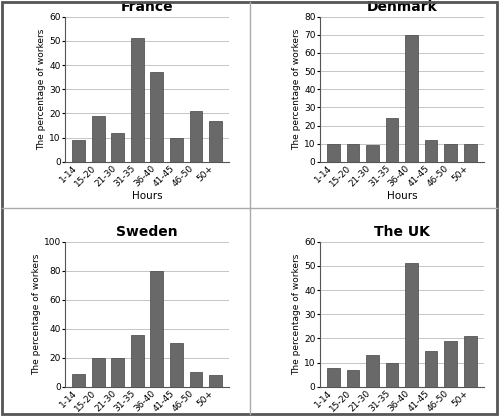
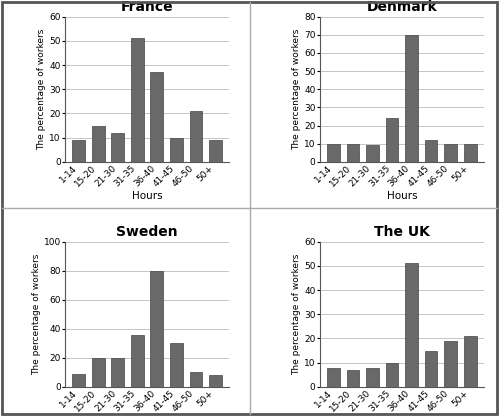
France/15-20: 19 -> 15
France/50+: 17 -> 9
The UK/21-30: 13 -> 8
